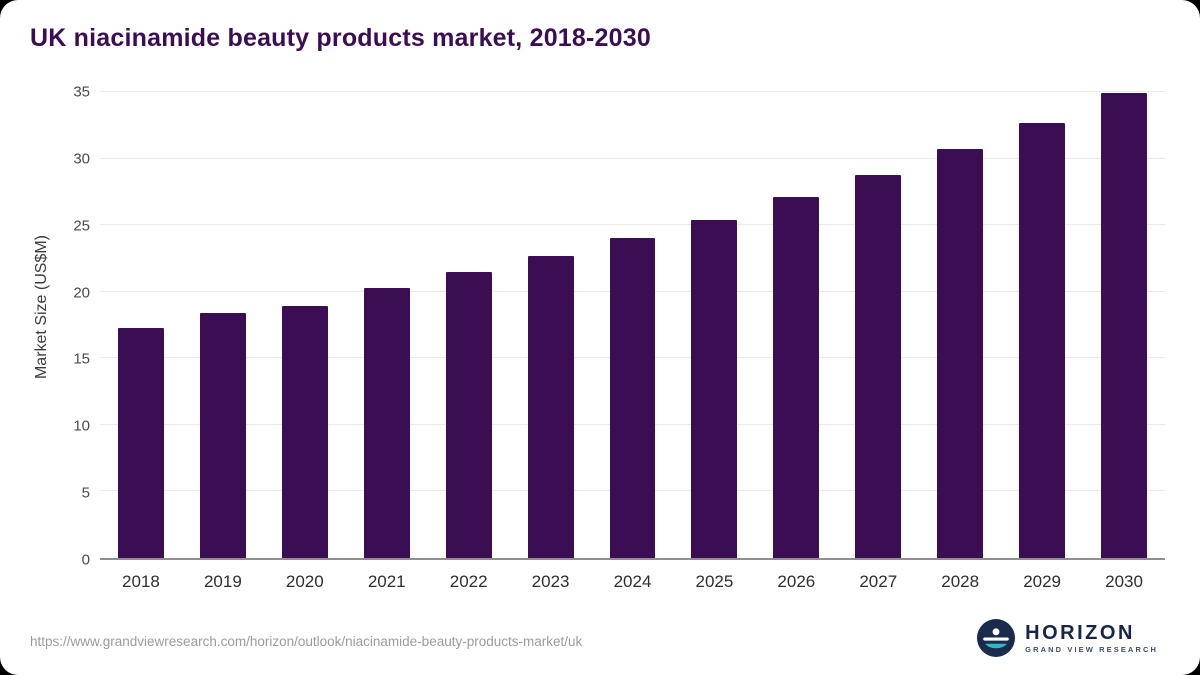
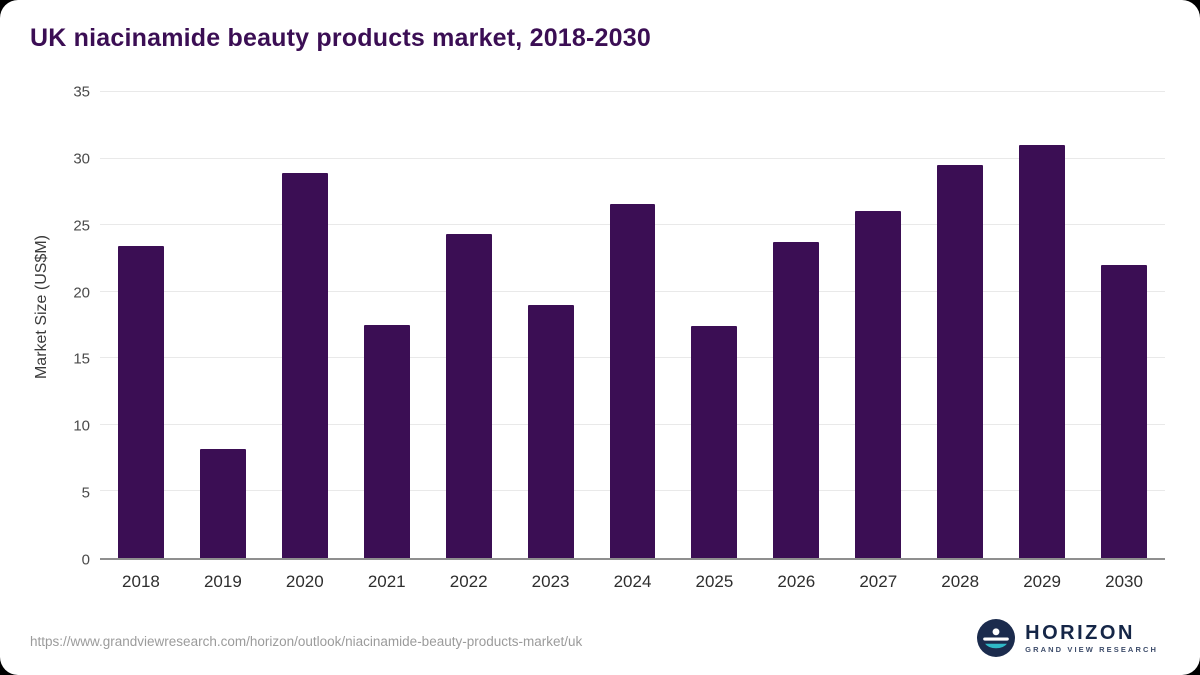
2018: 17.3 -> 23.4
2019: 18.4 -> 8.2
2020: 18.9 -> 28.9
2021: 20.3 -> 17.5
2022: 21.5 -> 24.3
2023: 22.7 -> 19.0
2024: 24.0 -> 26.6
2025: 25.4 -> 17.4
2026: 27.1 -> 23.7
2027: 28.8 -> 26.1
2028: 30.7 -> 29.5
2029: 32.7 -> 31.0
2030: 34.9 -> 22.0
